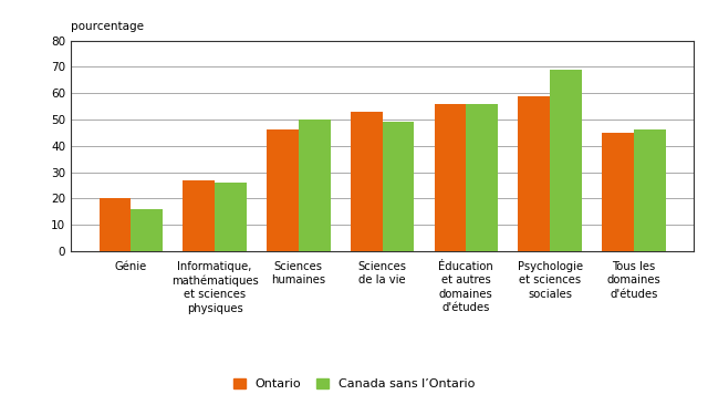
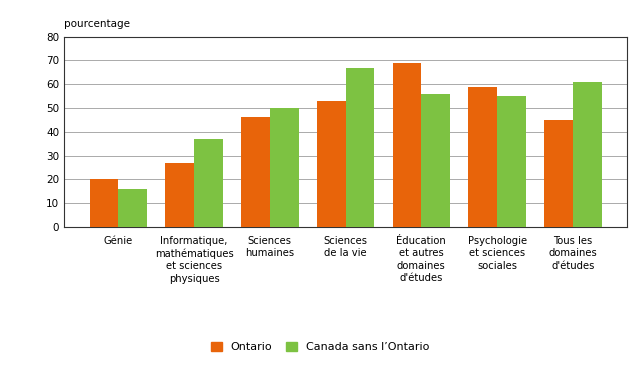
Canada sans l’Ontario/Informatique, mathématiques et sciences physiques: 26 -> 37
Canada sans l’Ontario/Sciences de la vie: 49 -> 67
Ontario/Éducation et autres domaines d'études: 56 -> 69
Canada sans l’Ontario/Psychologie et sciences sociales: 69 -> 55
Canada sans l’Ontario/Tous les domaines d'études: 46 -> 61
